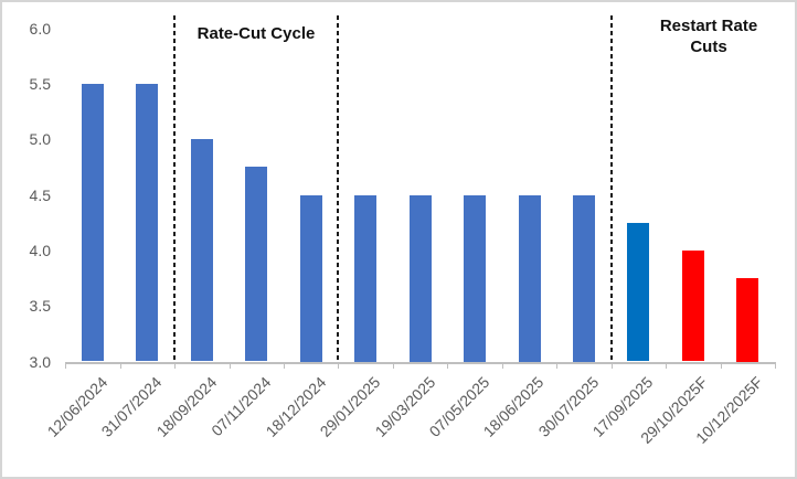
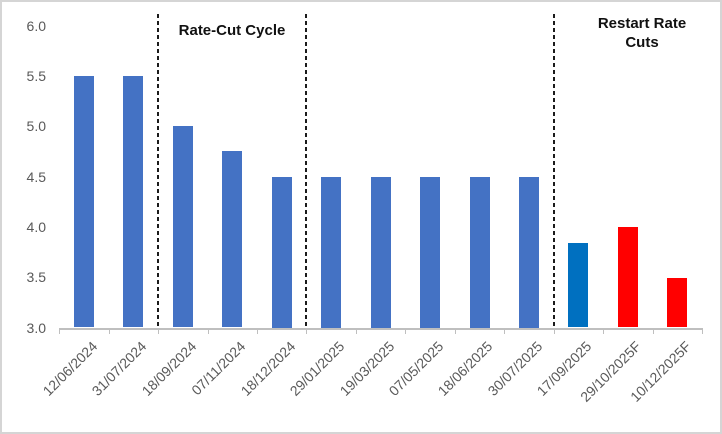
17/09/2025: 4.25 -> 3.84
10/12/2025F: 3.75 -> 3.49
